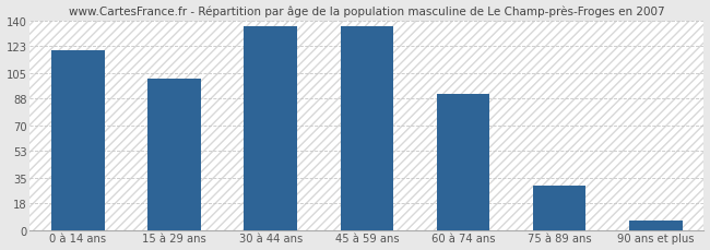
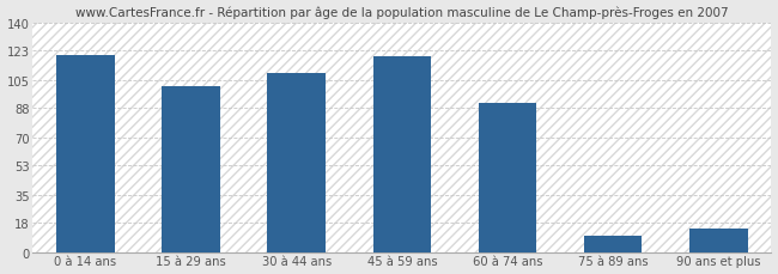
30 à 44 ans: 136 -> 109
45 à 59 ans: 136 -> 119
75 à 89 ans: 30 -> 10
90 ans et plus: 6 -> 14
